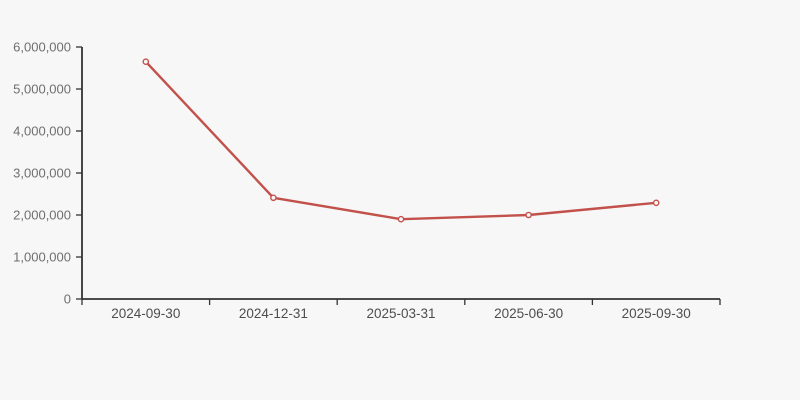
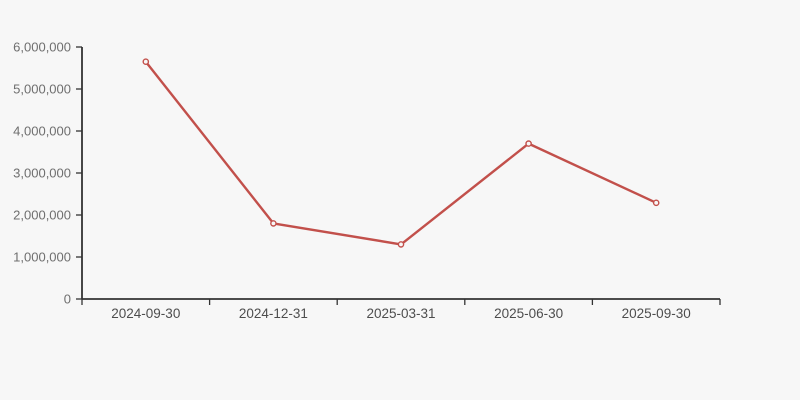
2024-12-31: 2400000 -> 1800000
2025-03-31: 1900000 -> 1300000
2025-06-30: 2000000 -> 3700000
